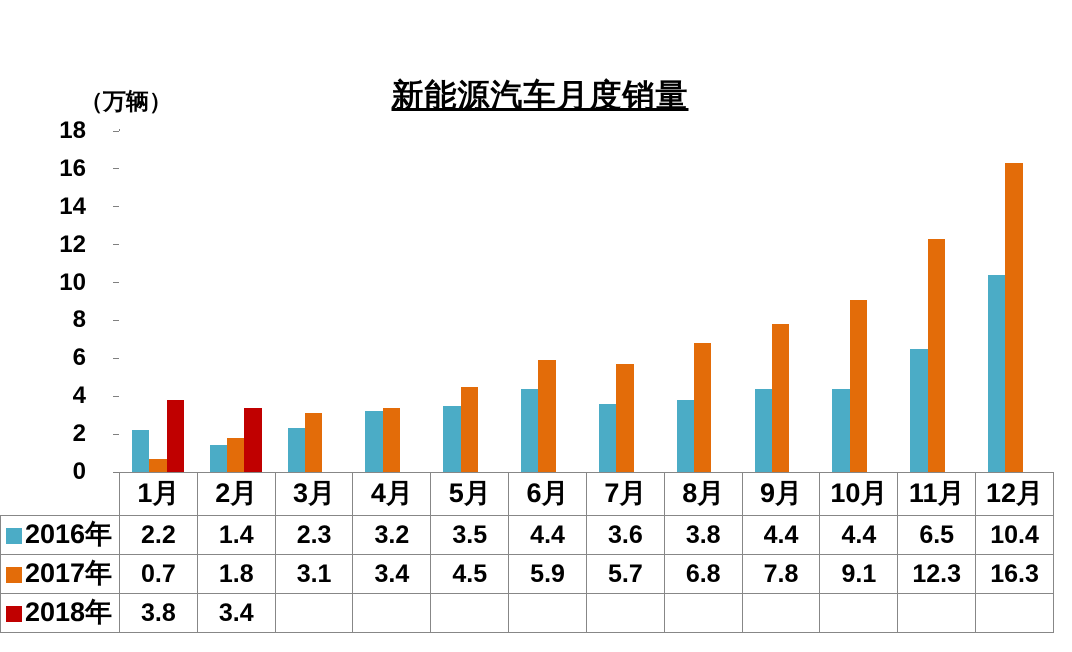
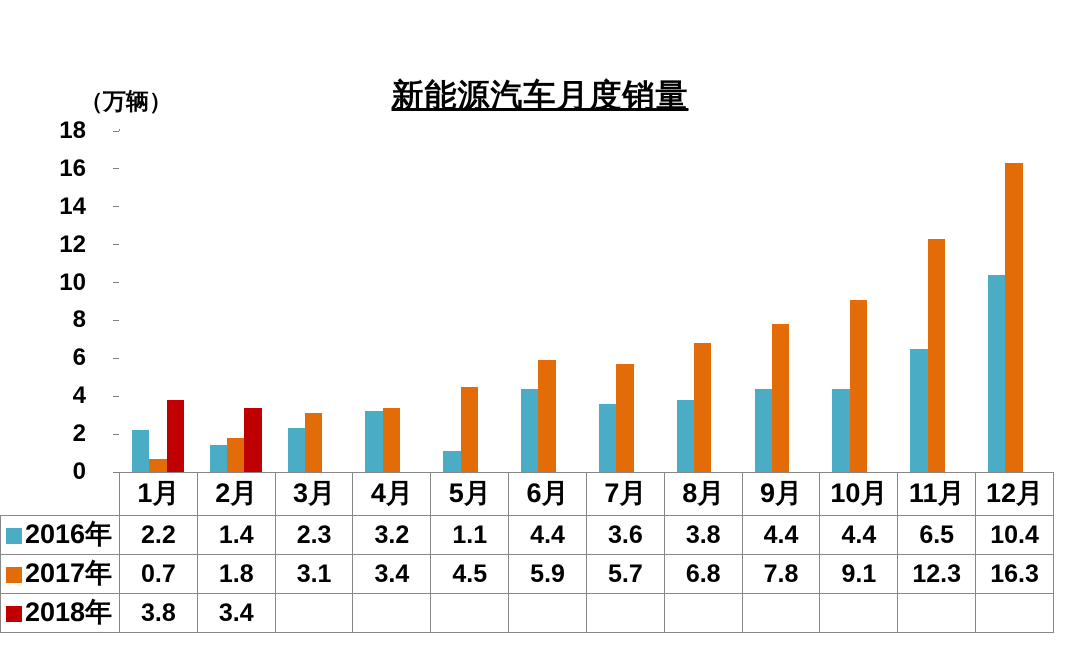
2016年/5月: 3.5 -> 1.1
